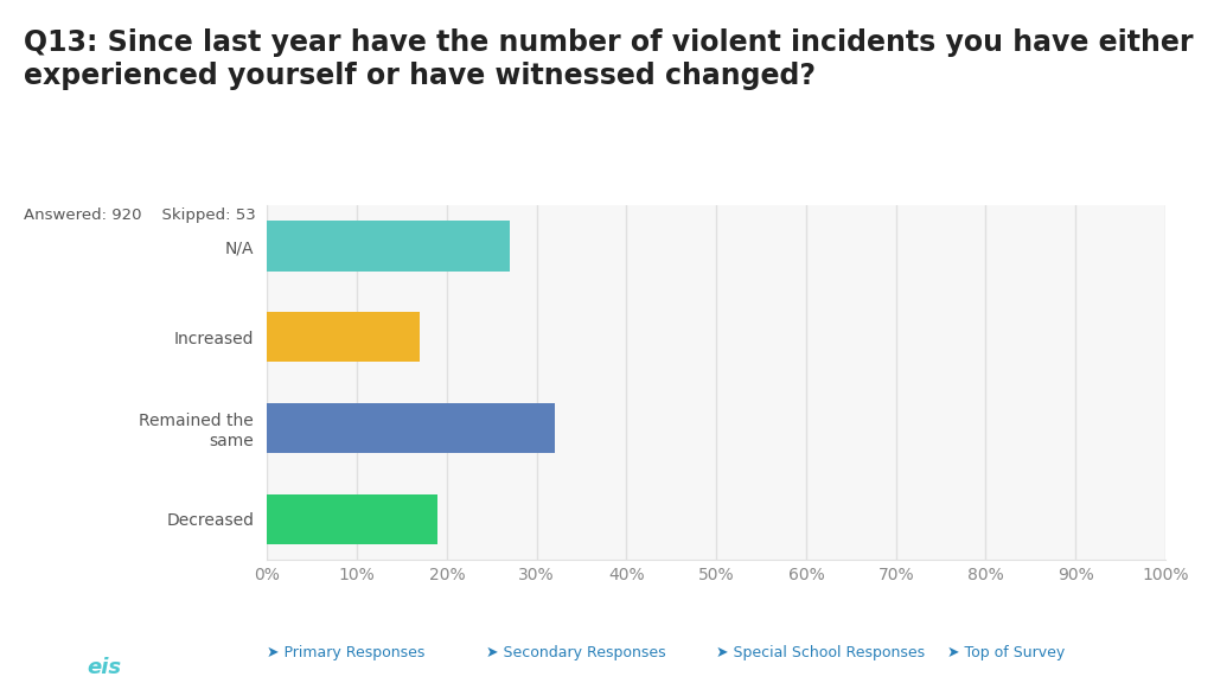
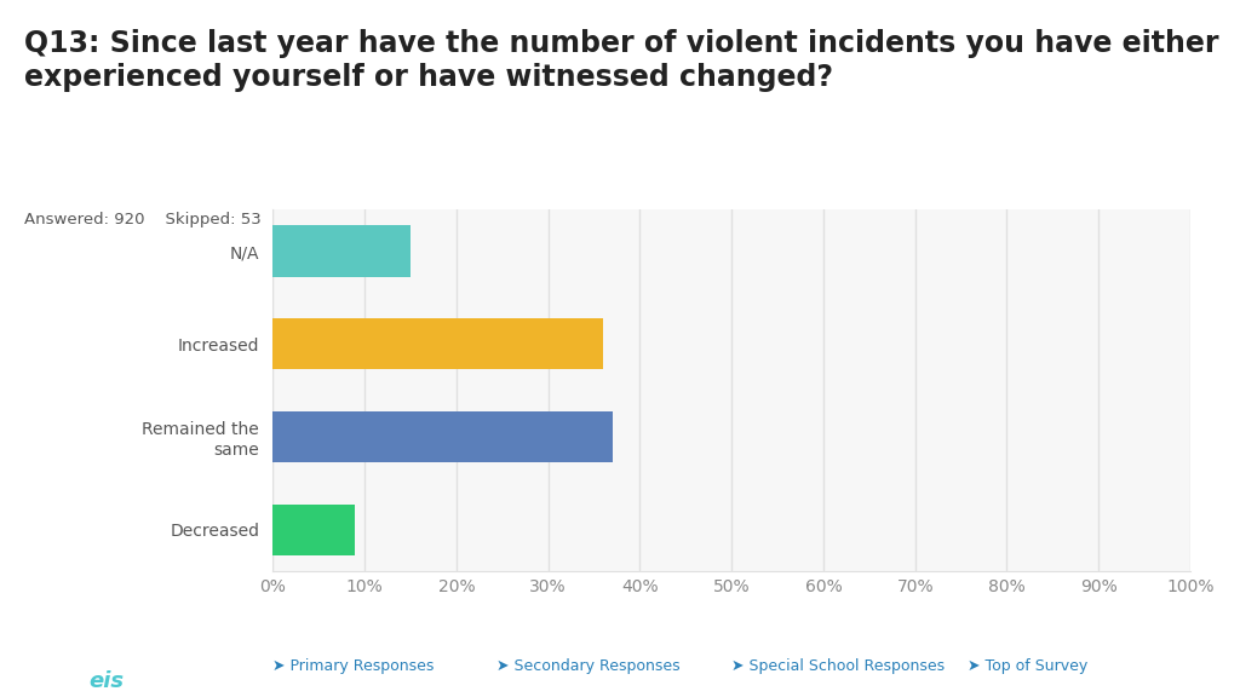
N/A: 27% -> 15%
Increased: 17% -> 36%
Remained the same: 32% -> 37%
Decreased: 19% -> 9%
